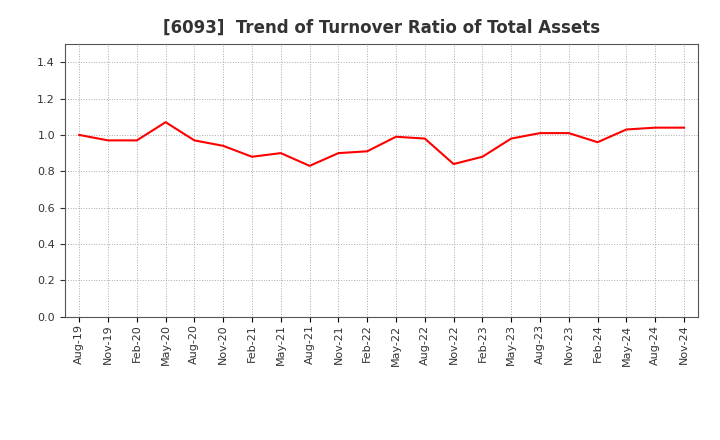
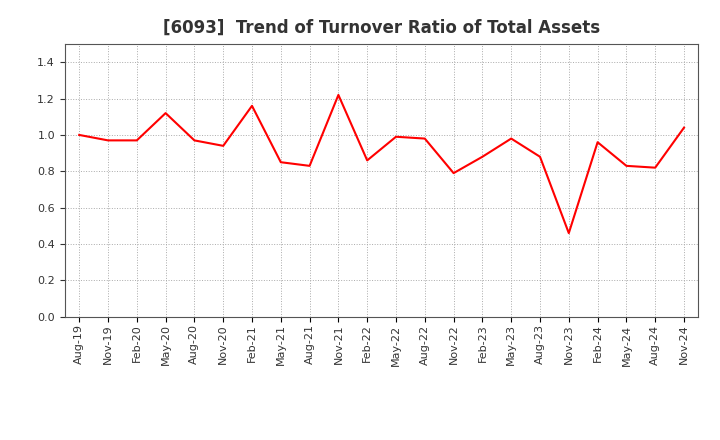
May-20: 1.07 -> 1.12
Feb-21: 0.88 -> 1.16
May-21: 0.90 -> 0.85
Nov-21: 0.90 -> 1.22
Feb-22: 0.91 -> 0.86
Nov-22: 0.84 -> 0.79
Aug-23: 1.01 -> 0.88
Nov-23: 1.01 -> 0.46
May-24: 1.03 -> 0.83
Aug-24: 1.04 -> 0.82
